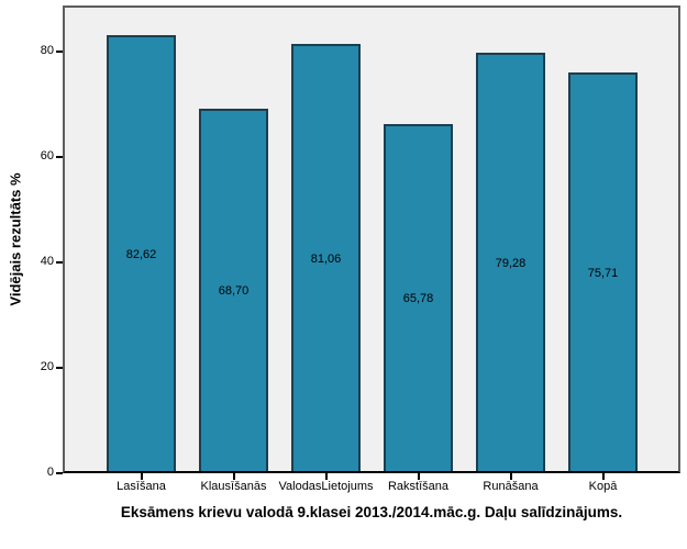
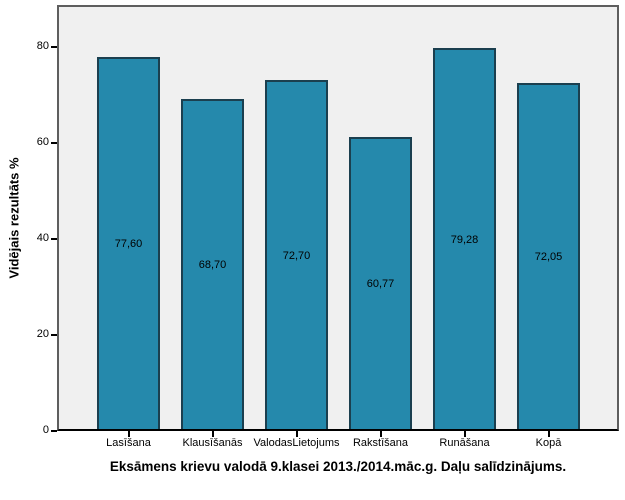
Lasīšana: 82,62 -> 77,60
ValodasLietojums: 81,06 -> 72,70
Rakstīšana: 65,78 -> 60,77
Kopā: 75,71 -> 72,05
